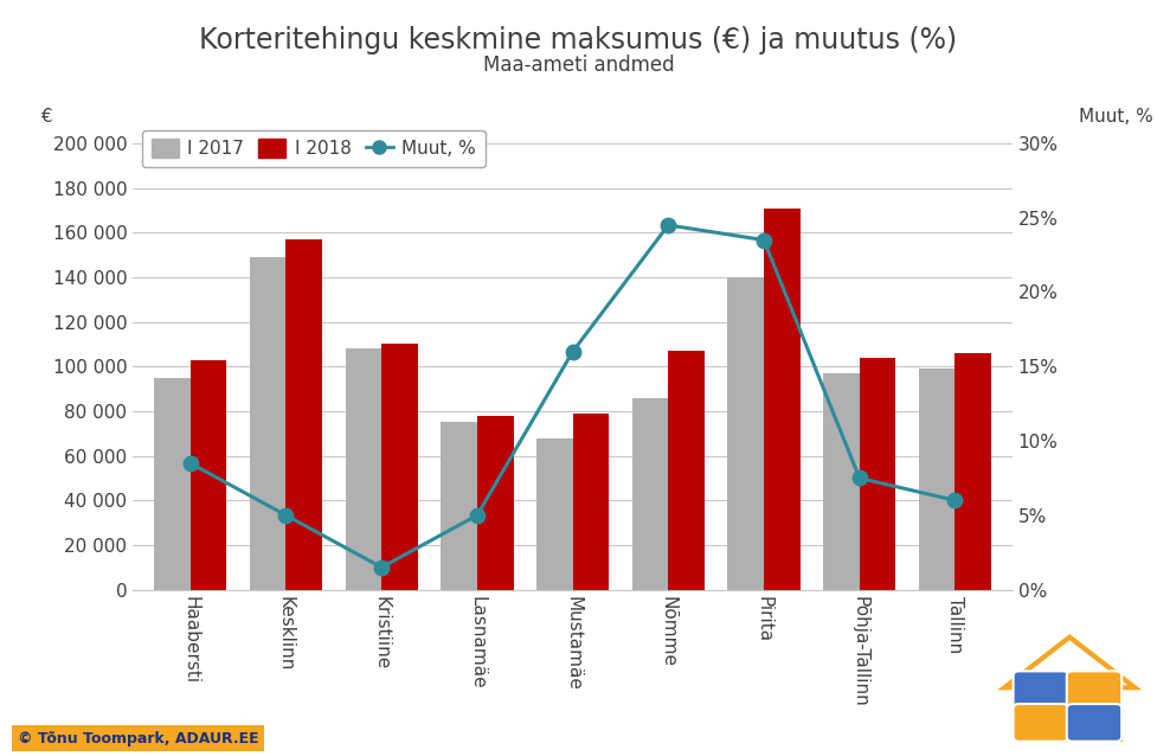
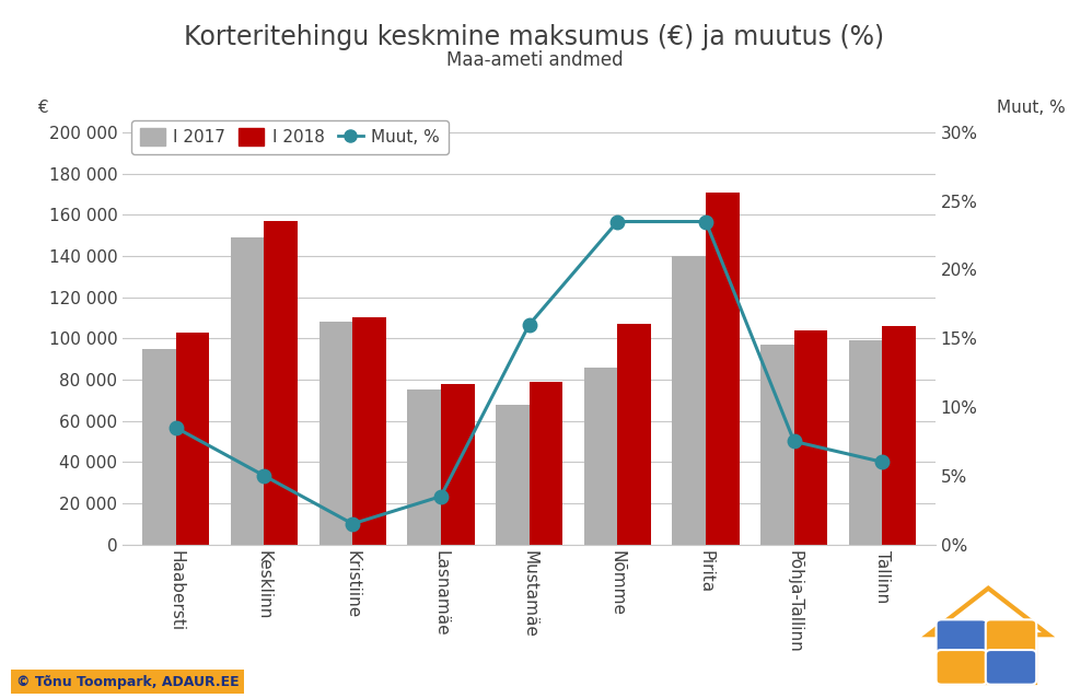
Muut, %/Lasnamäe: 5.0% -> 3.5%
Muut, %/Nõmme: 24.5% -> 23.5%
